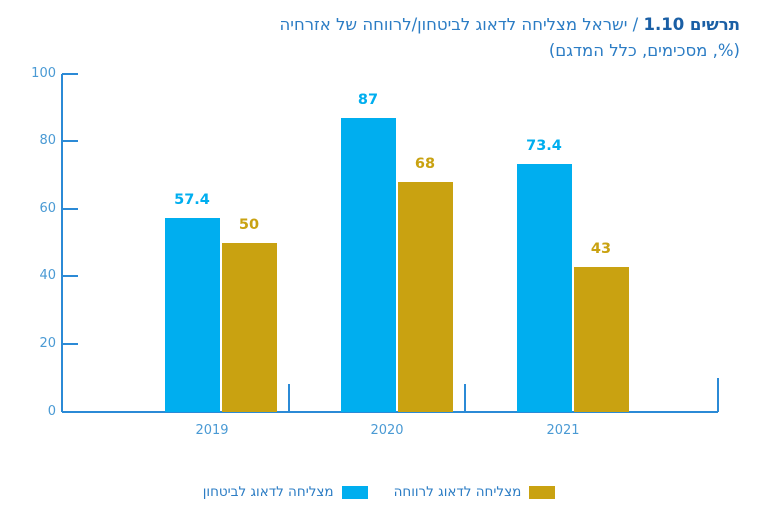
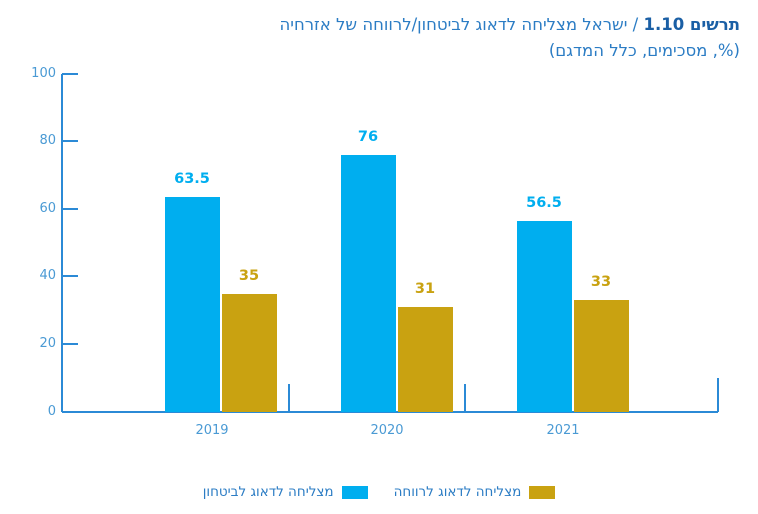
מצליחה לדאוג לביטחון/2019: 57.4 -> 63.5
מצליחה לדאוג לרווחה/2019: 50 -> 35
מצליחה לדאוג לביטחון/2020: 87 -> 76
מצליחה לדאוג לרווחה/2020: 68 -> 31
מצליחה לדאוג לביטחון/2021: 73.4 -> 56.5
מצליחה לדאוג לרווחה/2021: 43 -> 33
